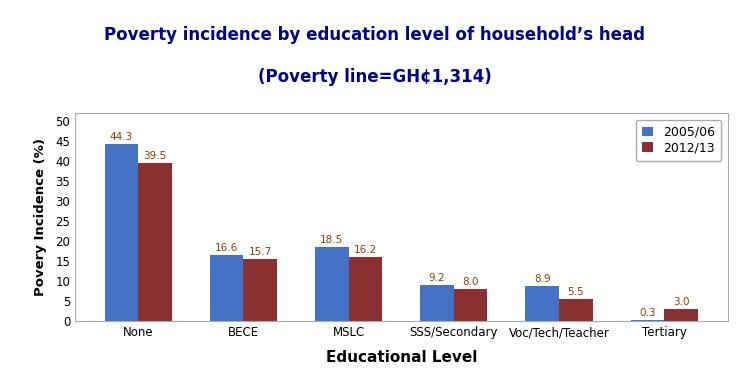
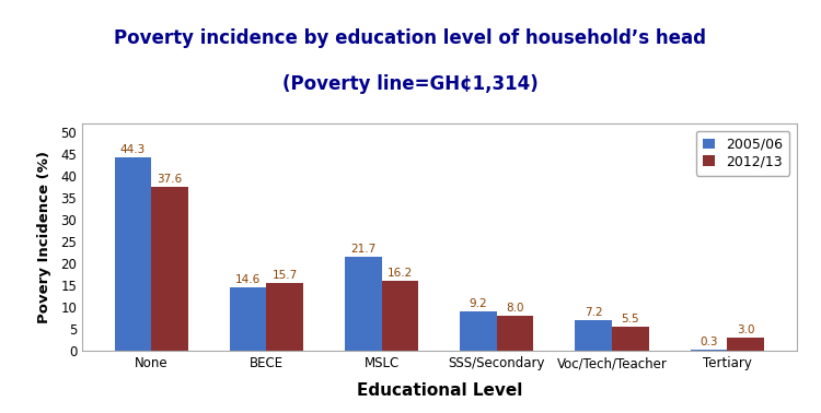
2012/13/None: 39.5 -> 37.6
2005/06/BECE: 16.6 -> 14.6
2005/06/MSLC: 18.5 -> 21.7
2005/06/Voc/Tech/Teacher: 8.9 -> 7.2
